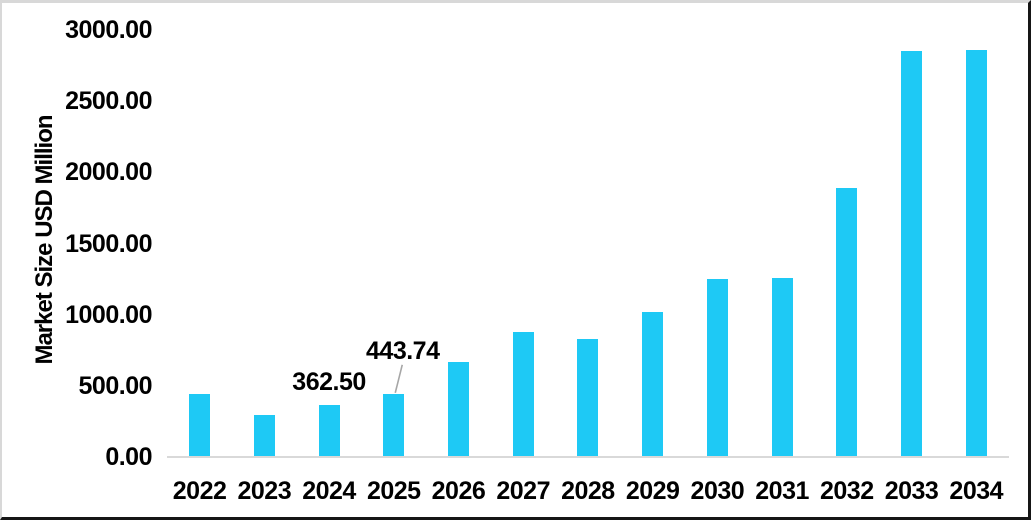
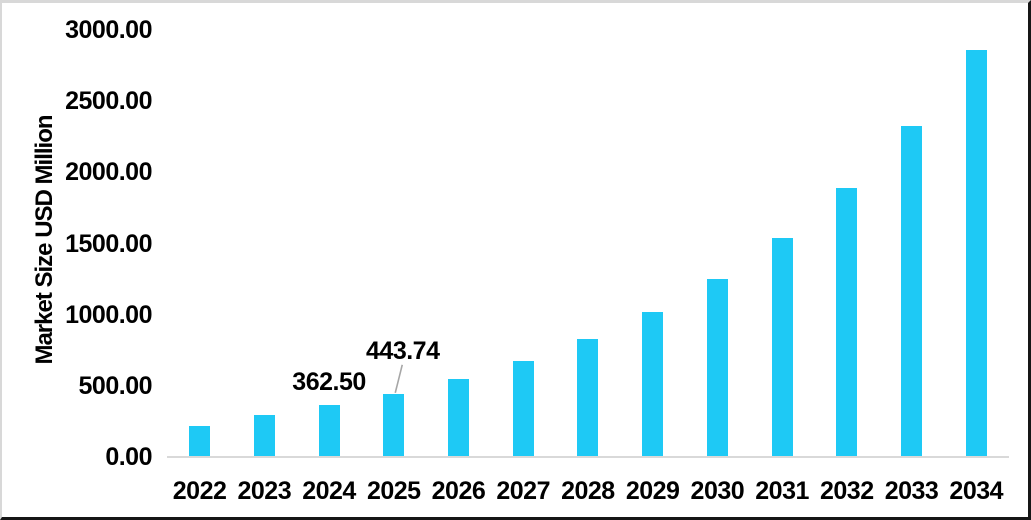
2022: 440 -> 220
2026: 670 -> 550
2027: 880 -> 670
2031: 1260 -> 1540
2033: 2850 -> 2320
